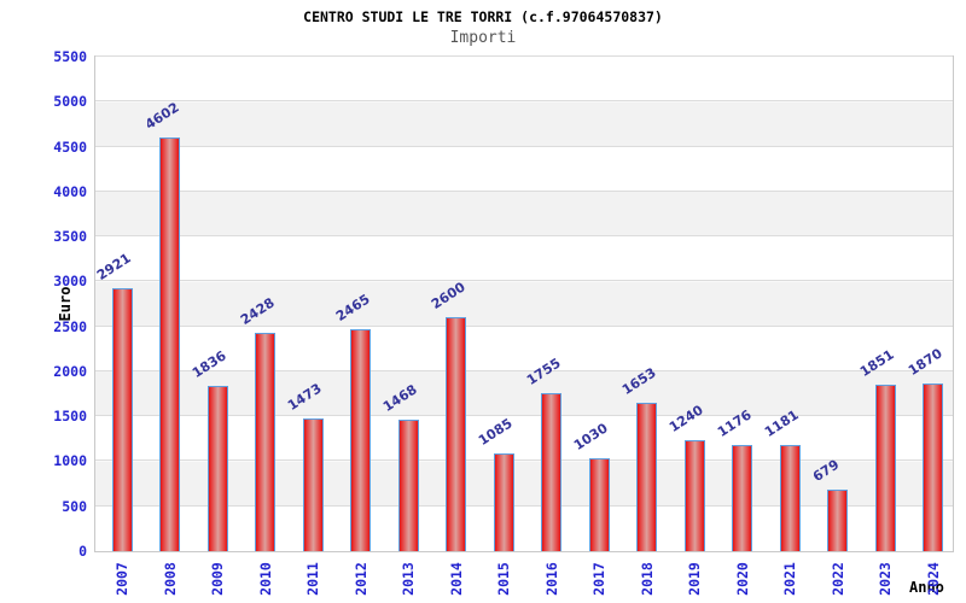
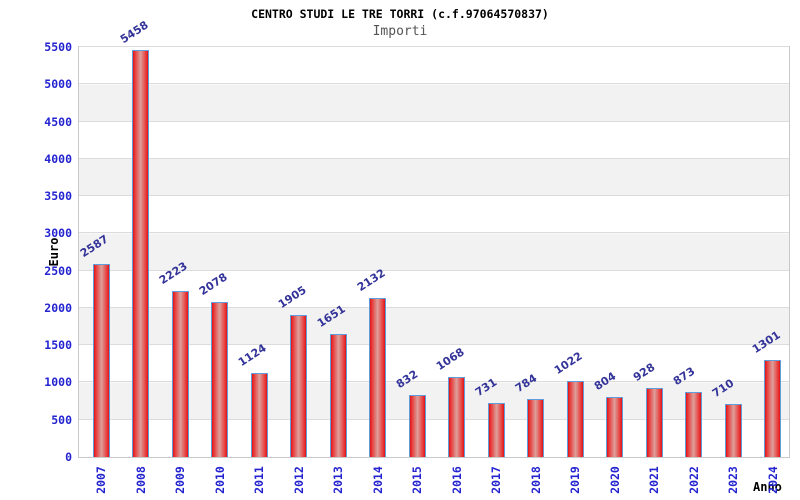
2007: 2921 -> 2587
2008: 4602 -> 5458
2009: 1836 -> 2223
2010: 2428 -> 2078
2011: 1473 -> 1124
2012: 2465 -> 1905
2013: 1468 -> 1651
2014: 2600 -> 2132
2015: 1085 -> 832
2016: 1755 -> 1068
2017: 1030 -> 731
2018: 1653 -> 784
2019: 1240 -> 1022
2020: 1176 -> 804
2021: 1181 -> 928
2022: 679 -> 873
2023: 1851 -> 710
2024: 1870 -> 1301
